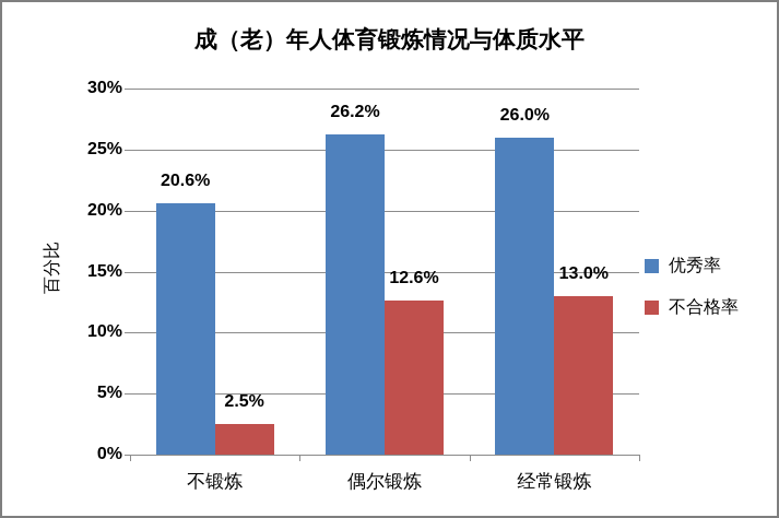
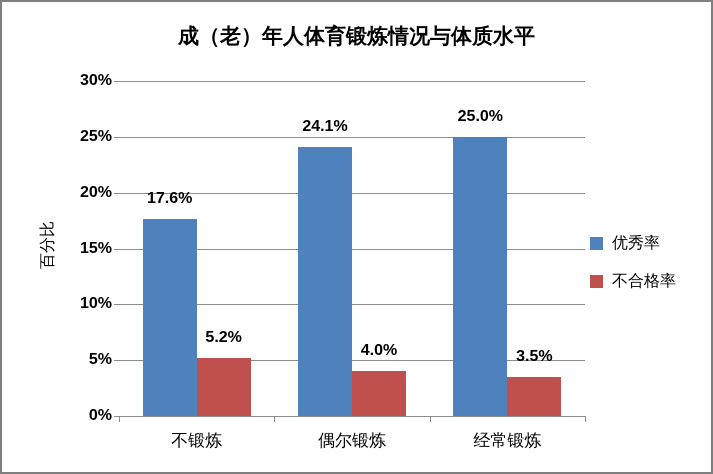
优秀率/不锻炼: 20.6% -> 17.6%
不合格率/不锻炼: 2.5% -> 5.2%
优秀率/偶尔锻炼: 26.2% -> 24.1%
不合格率/偶尔锻炼: 12.6% -> 4.0%
优秀率/经常锻炼: 26.0% -> 25.0%
不合格率/经常锻炼: 13.0% -> 3.5%
